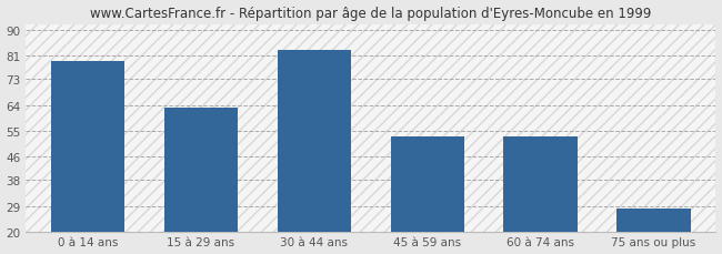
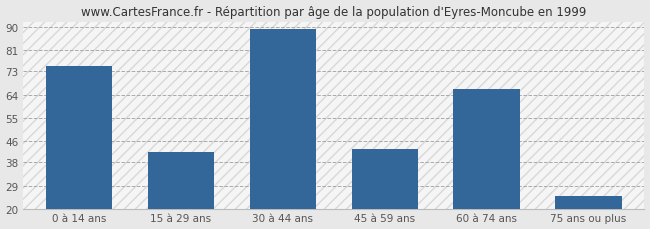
0 à 14 ans: 79 -> 75
15 à 29 ans: 63 -> 42
30 à 44 ans: 83 -> 89
45 à 59 ans: 53 -> 43
60 à 74 ans: 53 -> 66
75 ans ou plus: 28 -> 25
